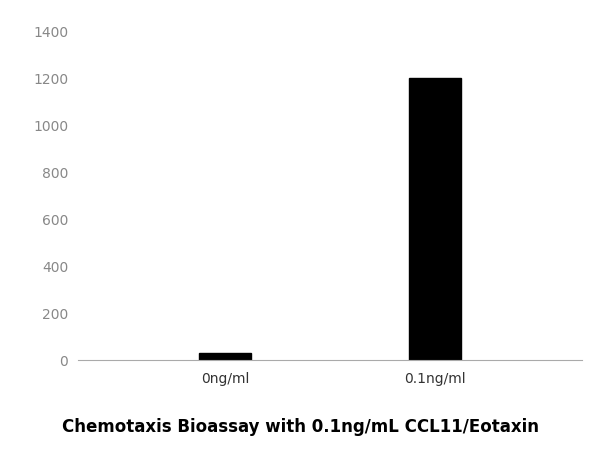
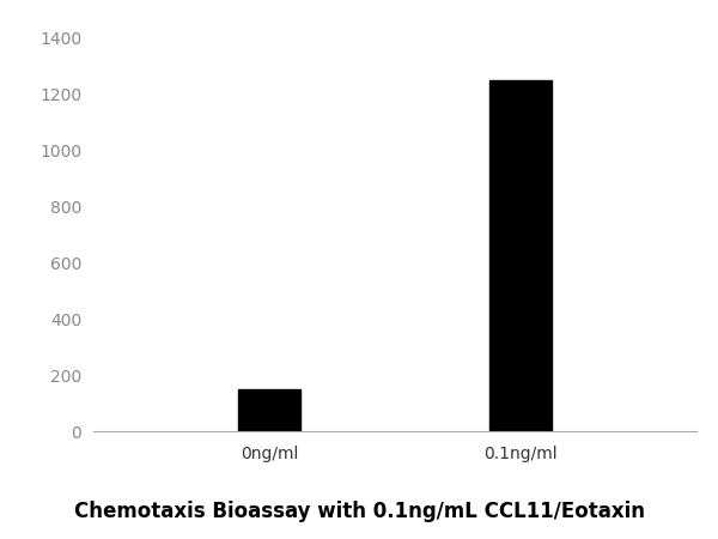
0ng/ml: 30 -> 150
0.1ng/ml: 1200 -> 1250
